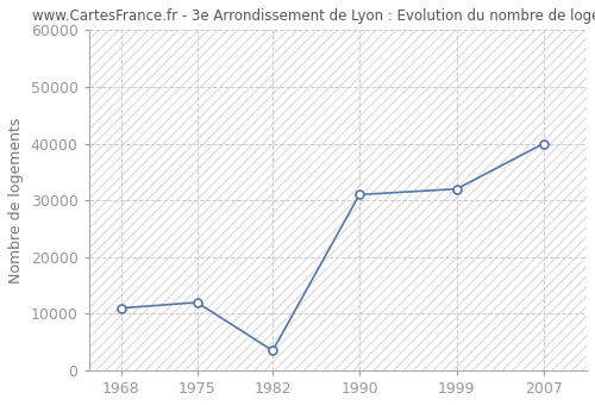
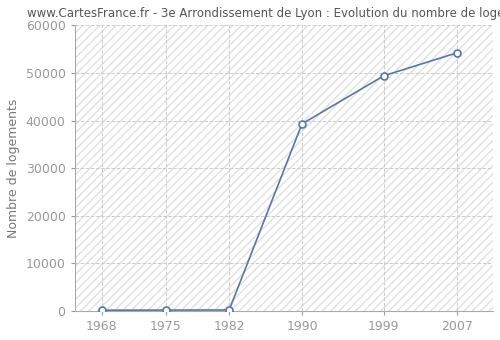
1968: 11000 -> 200
1975: 12000 -> 200
1982: 3500 -> 200
1990: 31000 -> 39300
1999: 32000 -> 49400
2007: 40000 -> 54200
